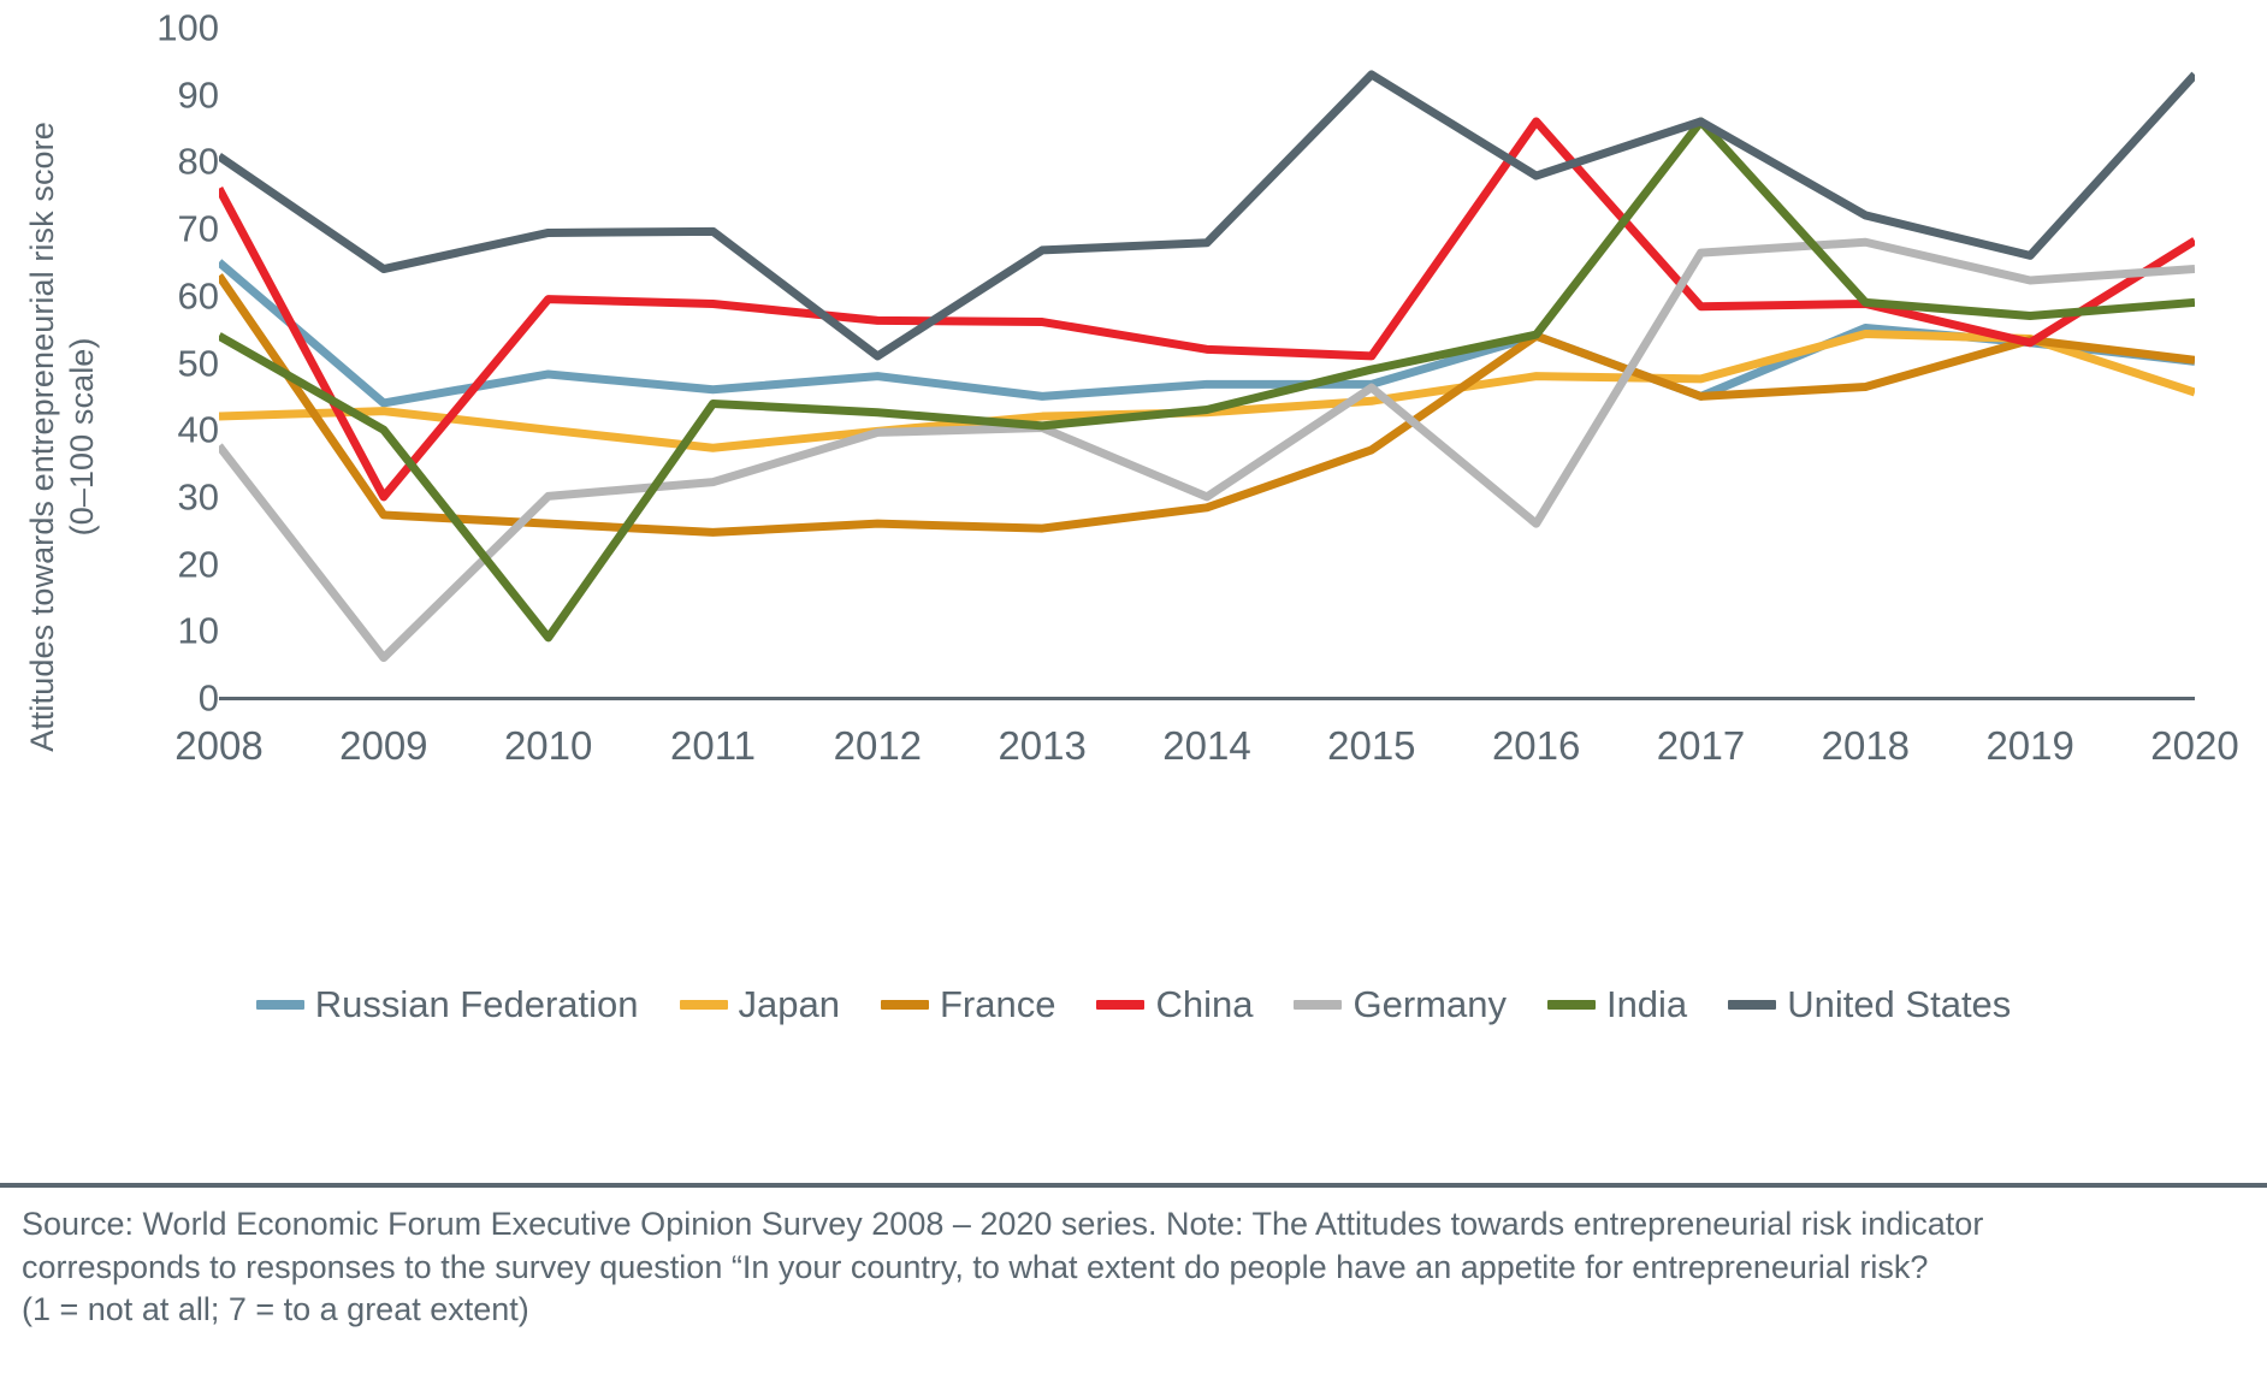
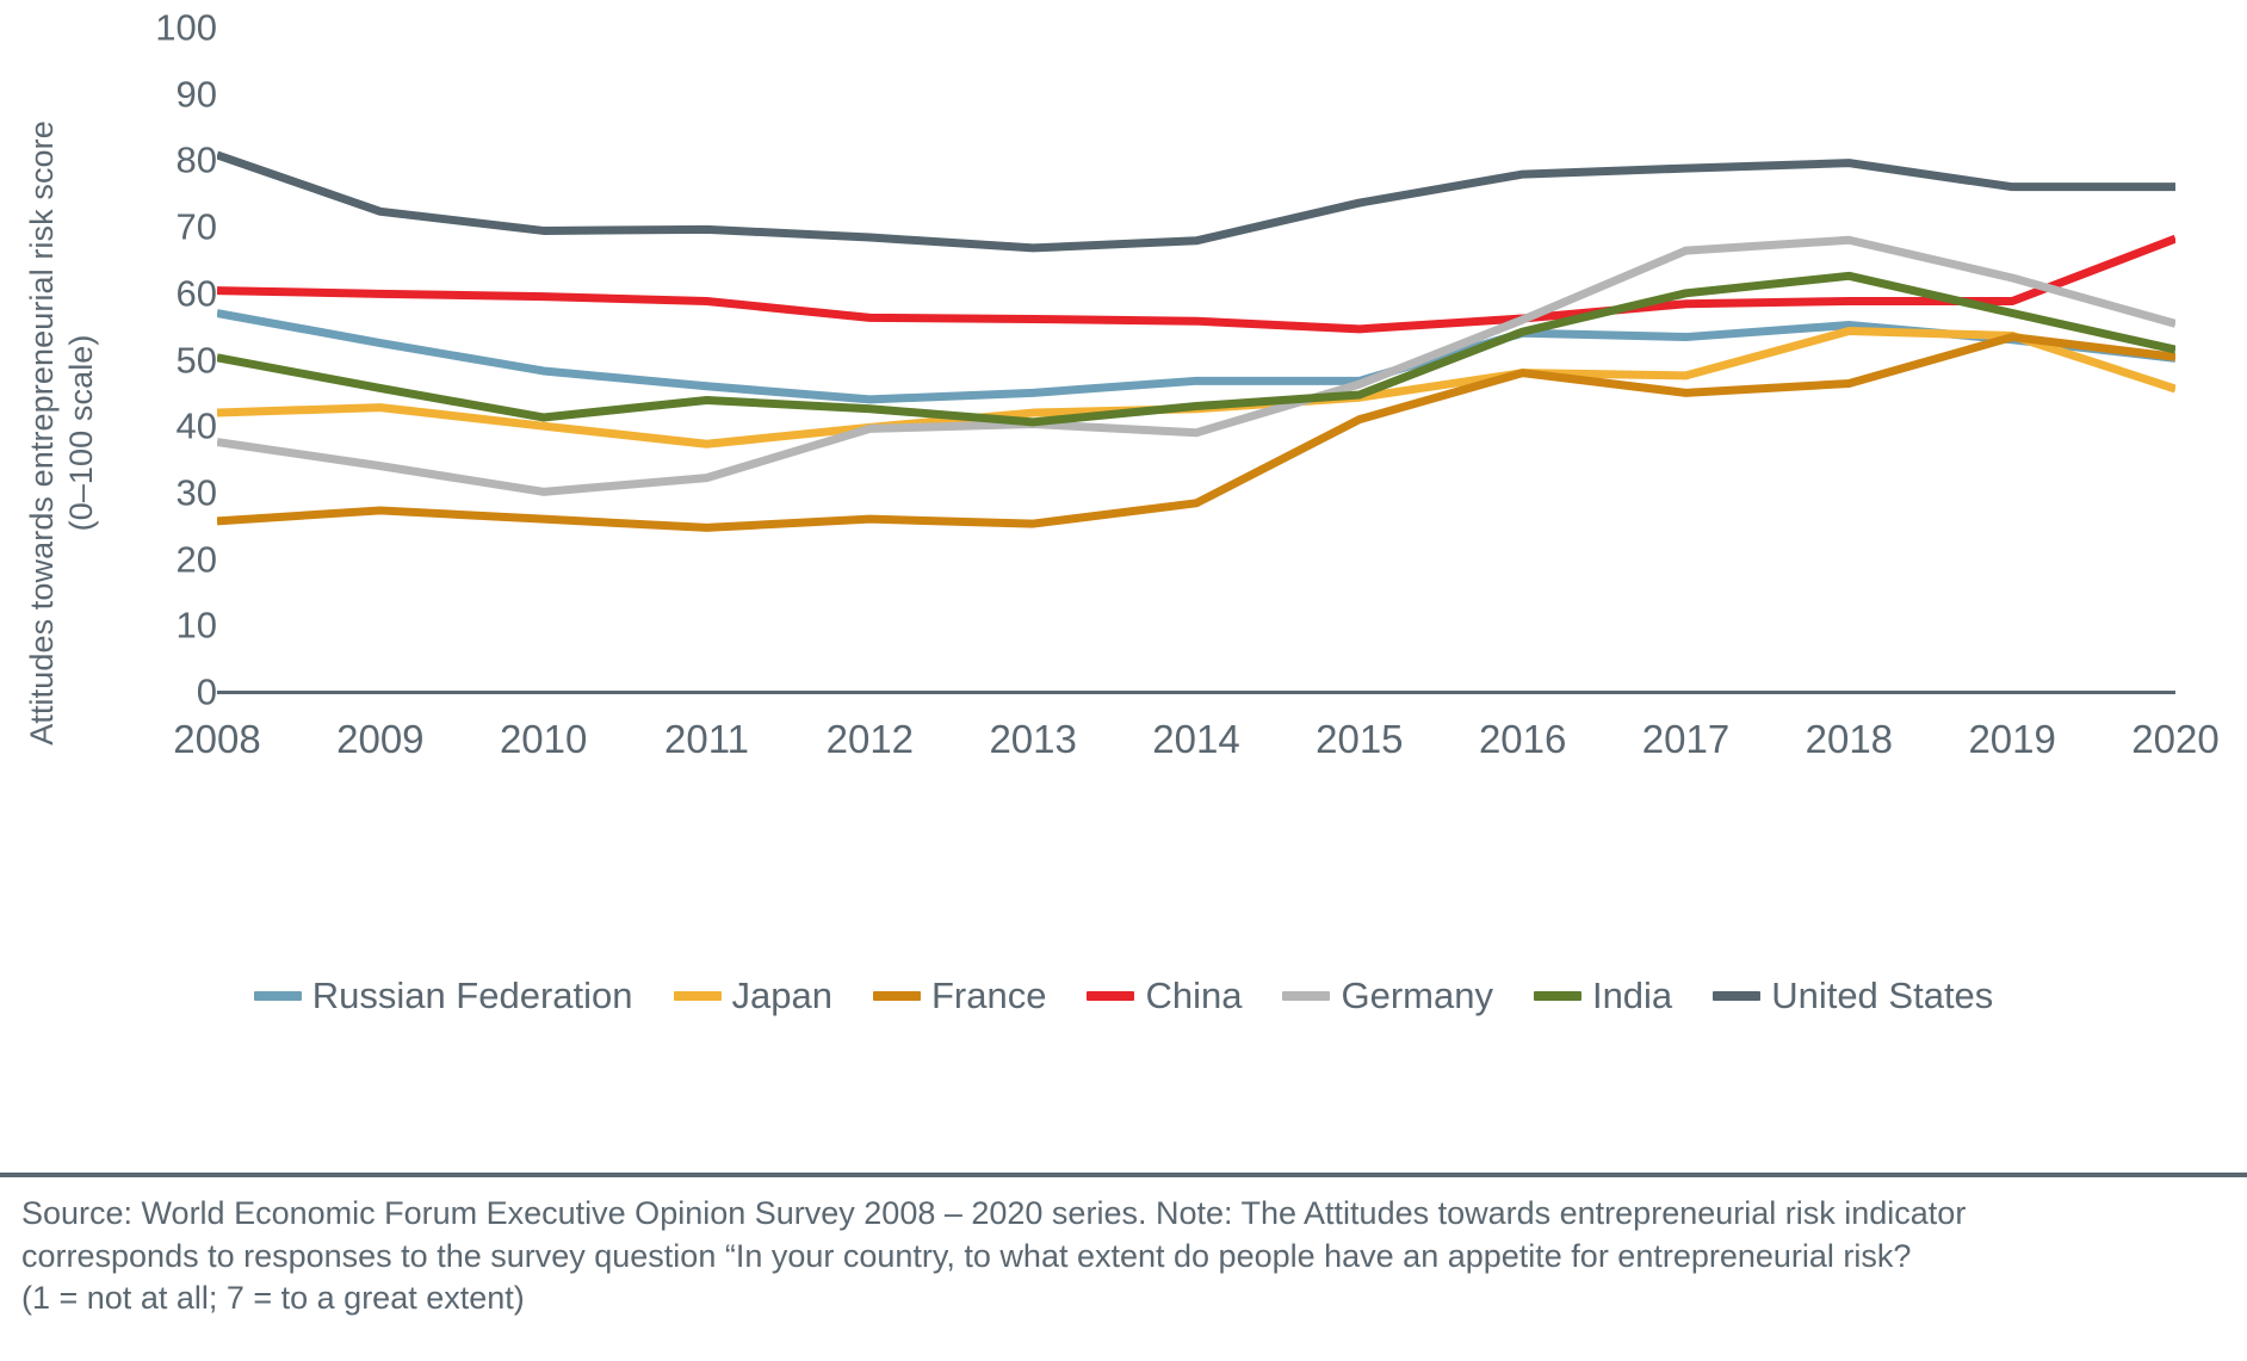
Russian Federation/2008: 65 -> 57
France/2008: 63 -> 26
China/2008: 76 -> 60
India/2008: 54 -> 50
Russian Federation/2009: 44 -> 52
China/2009: 30 -> 60
Germany/2009: 6 -> 34
India/2009: 40 -> 46
United States/2009: 64 -> 72
India/2010: 9 -> 41
Russian Federation/2012: 48 -> 44
United States/2012: 51 -> 68
China/2014: 52 -> 56
Germany/2014: 30 -> 39
France/2015: 37 -> 41
China/2015: 51 -> 55
India/2015: 49 -> 45
United States/2015: 93 -> 74
France/2016: 54 -> 48
China/2016: 86 -> 56
Germany/2016: 26 -> 56
Russian Federation/2017: 45 -> 53
India/2017: 86 -> 60
United States/2017: 86 -> 79
India/2018: 59 -> 63
United States/2018: 72 -> 80
China/2019: 53 -> 59
United States/2019: 66 -> 76
Germany/2020: 64 -> 55
India/2020: 59 -> 52
United States/2020: 93 -> 76
